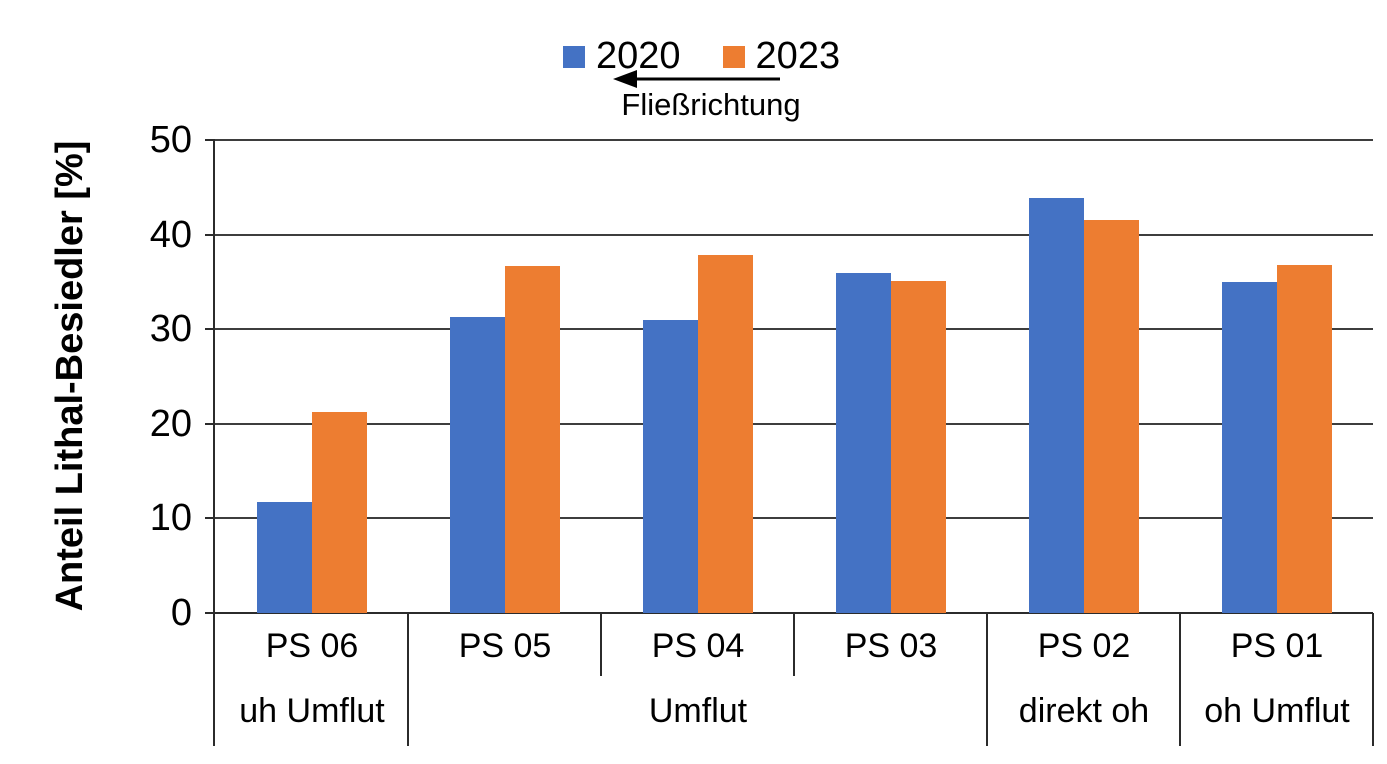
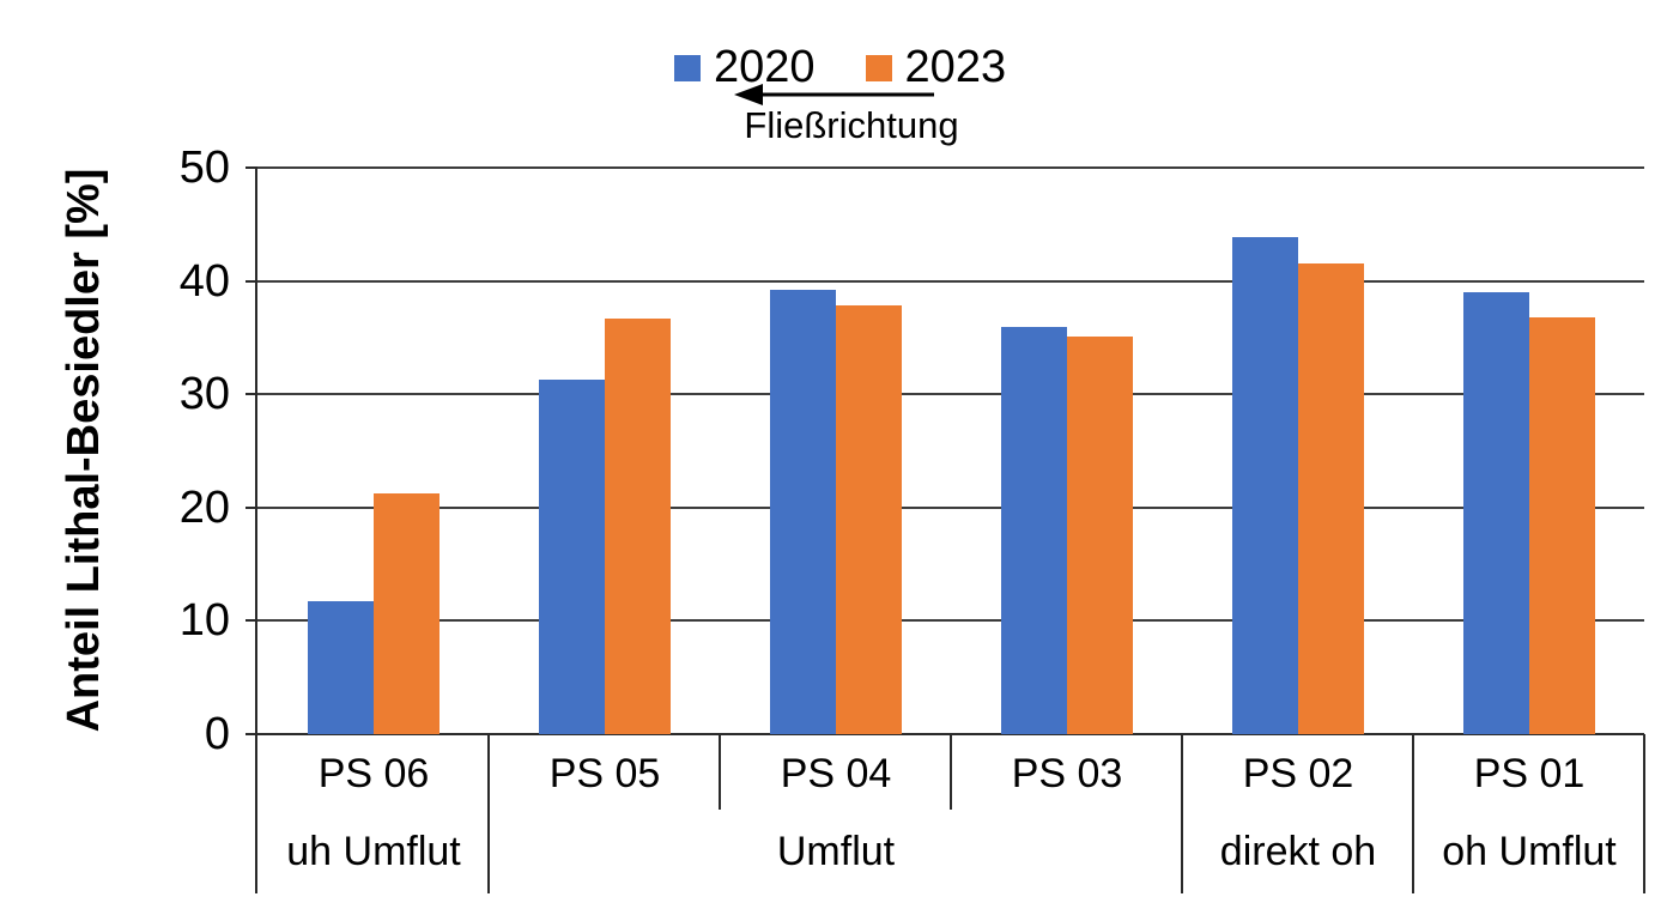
2020/PS 04: 31 -> 39
2020/PS 01: 35 -> 39
